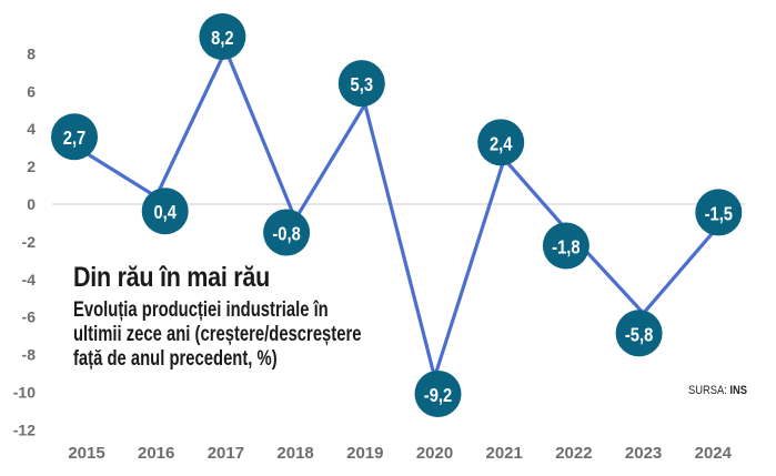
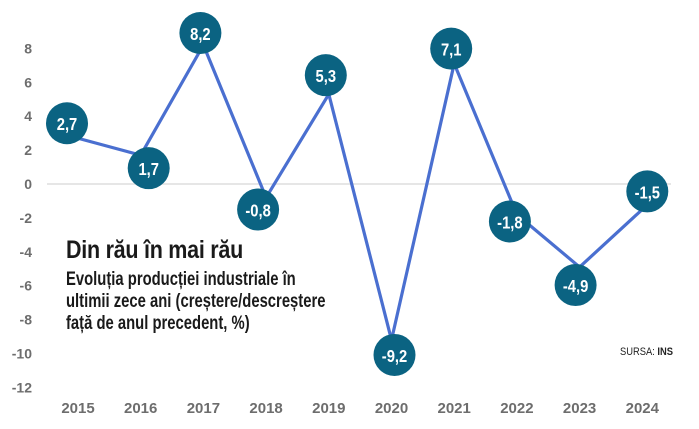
2016: 0,4 -> 1,7
2021: 2,4 -> 7,1
2023: -5,8 -> -4,9
